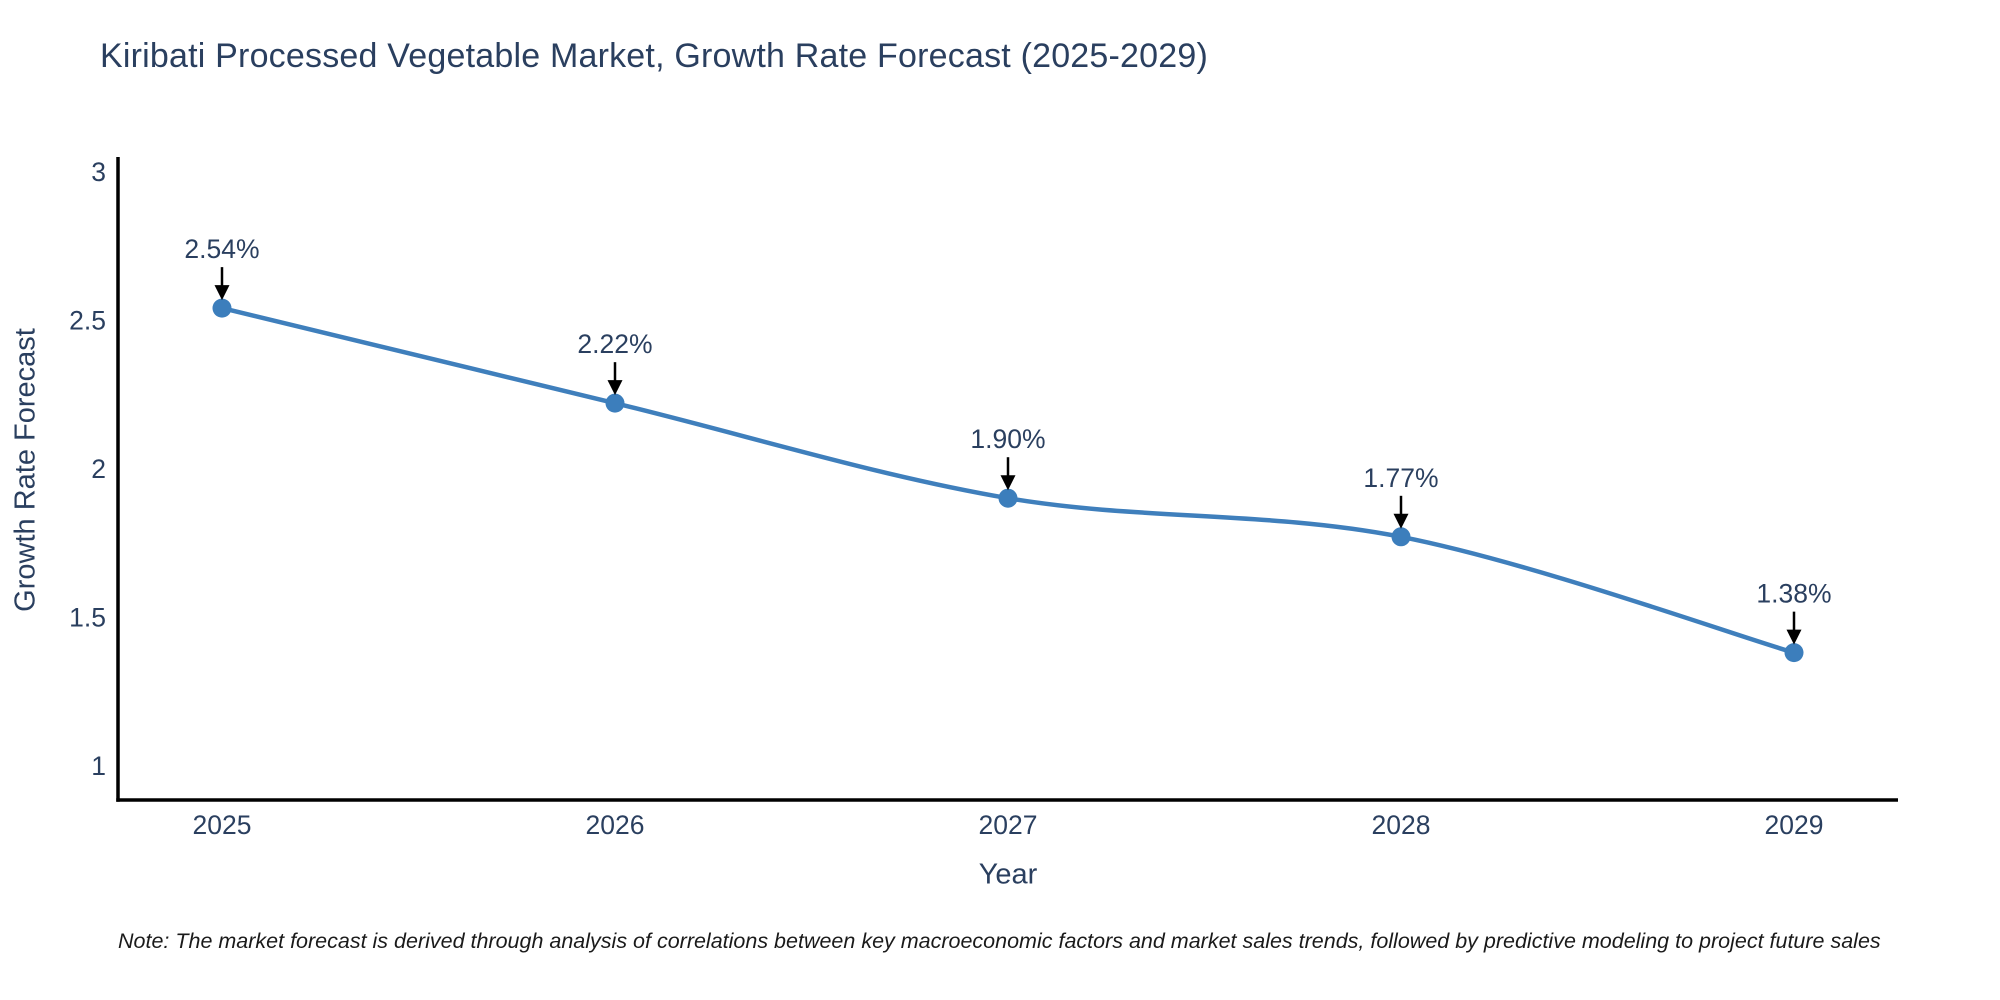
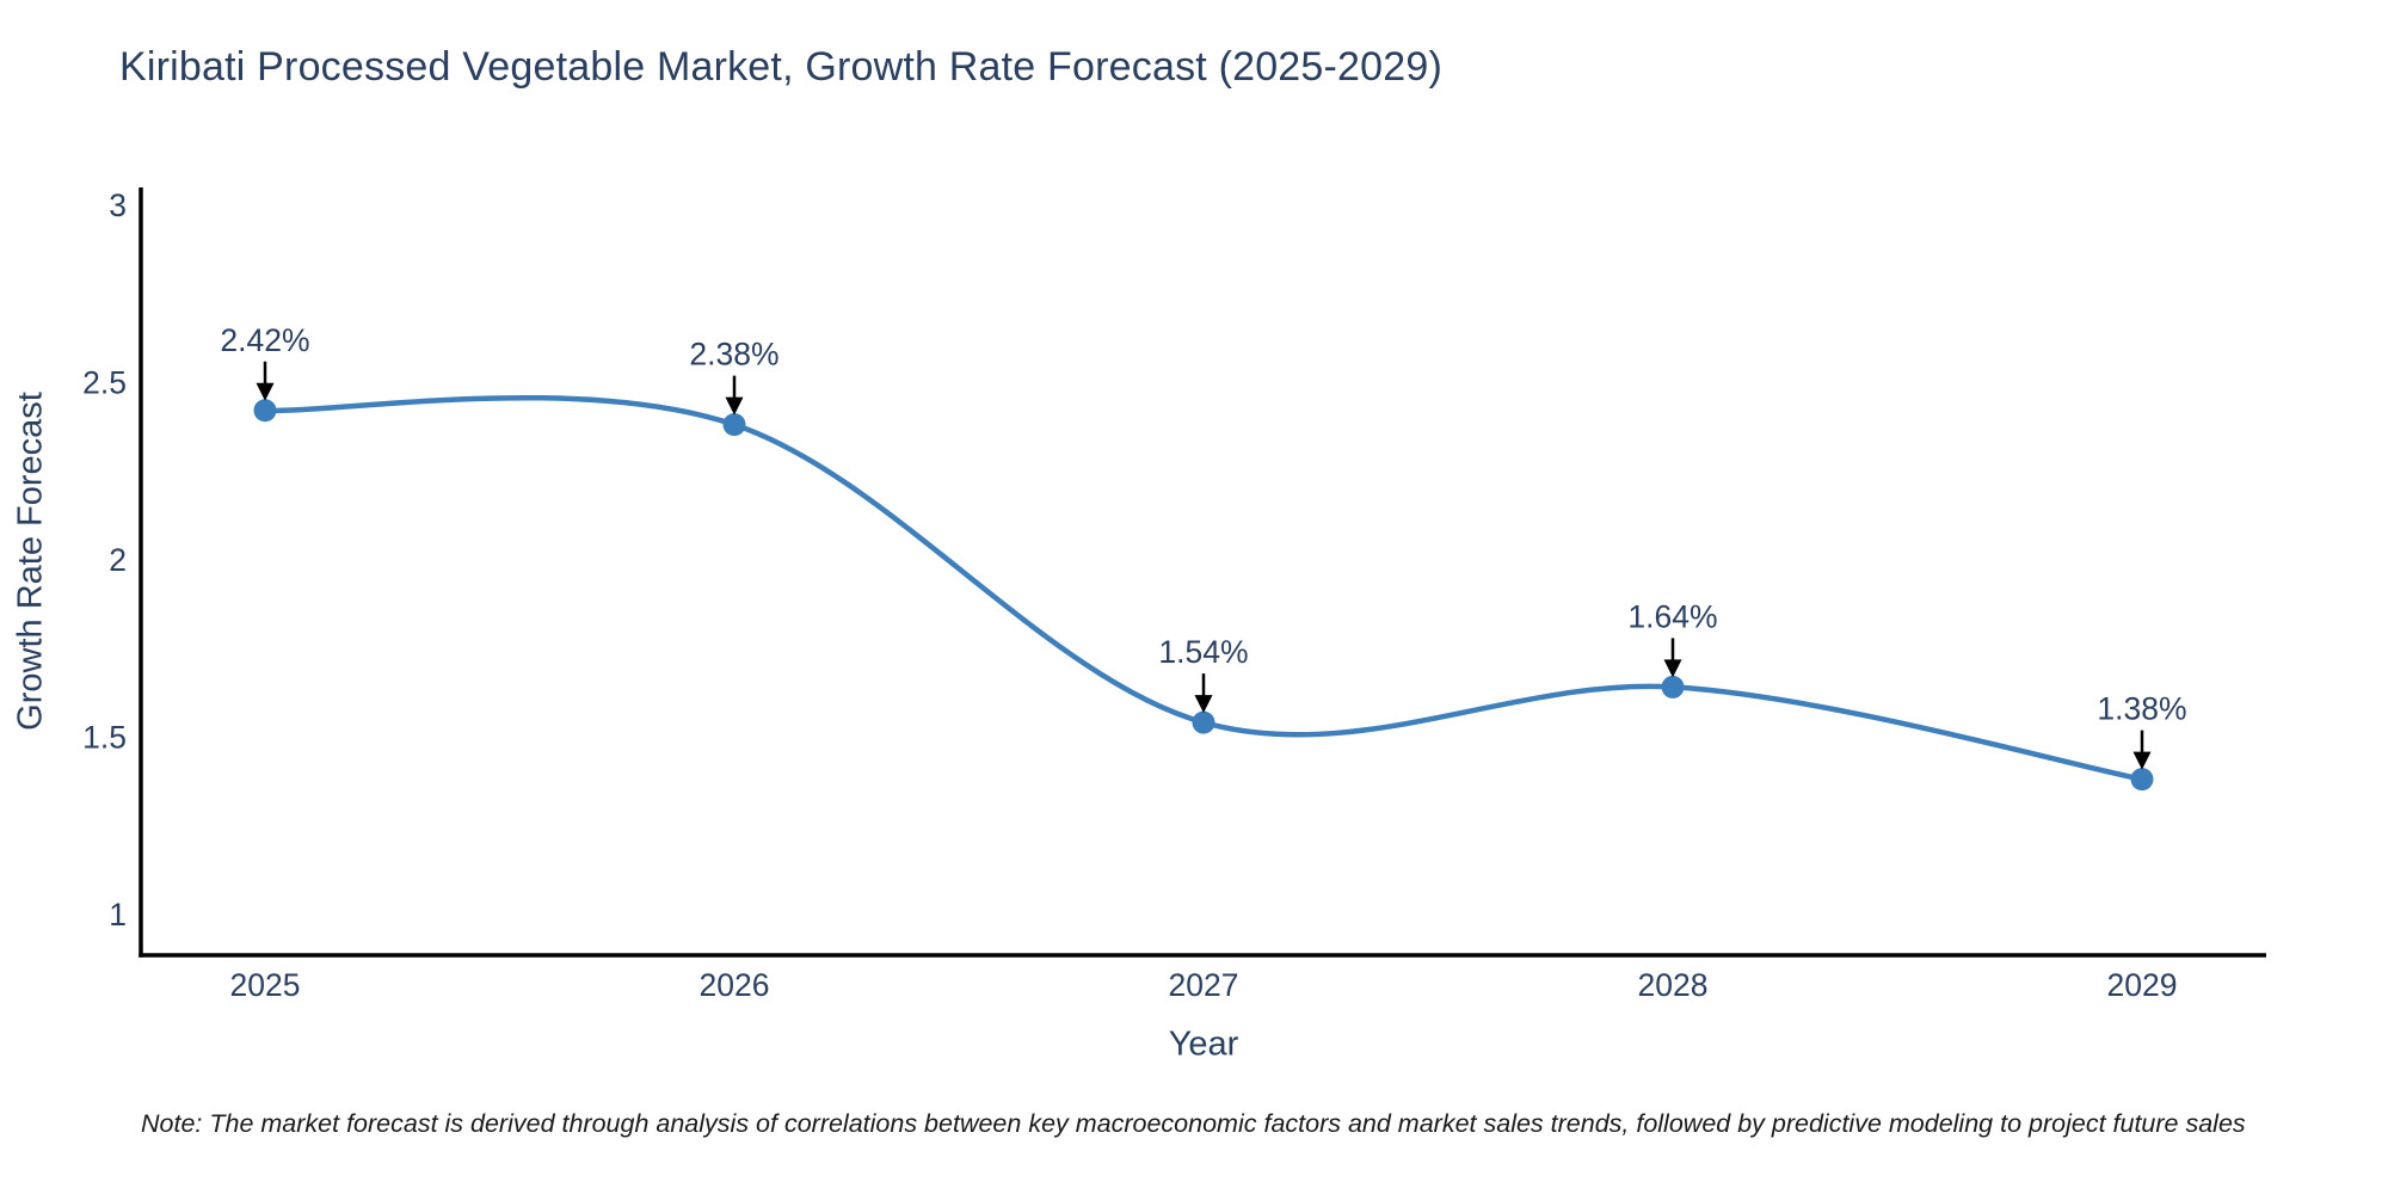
2025: 2.54% -> 2.42%
2026: 2.22% -> 2.38%
2027: 1.90% -> 1.54%
2028: 1.77% -> 1.64%
